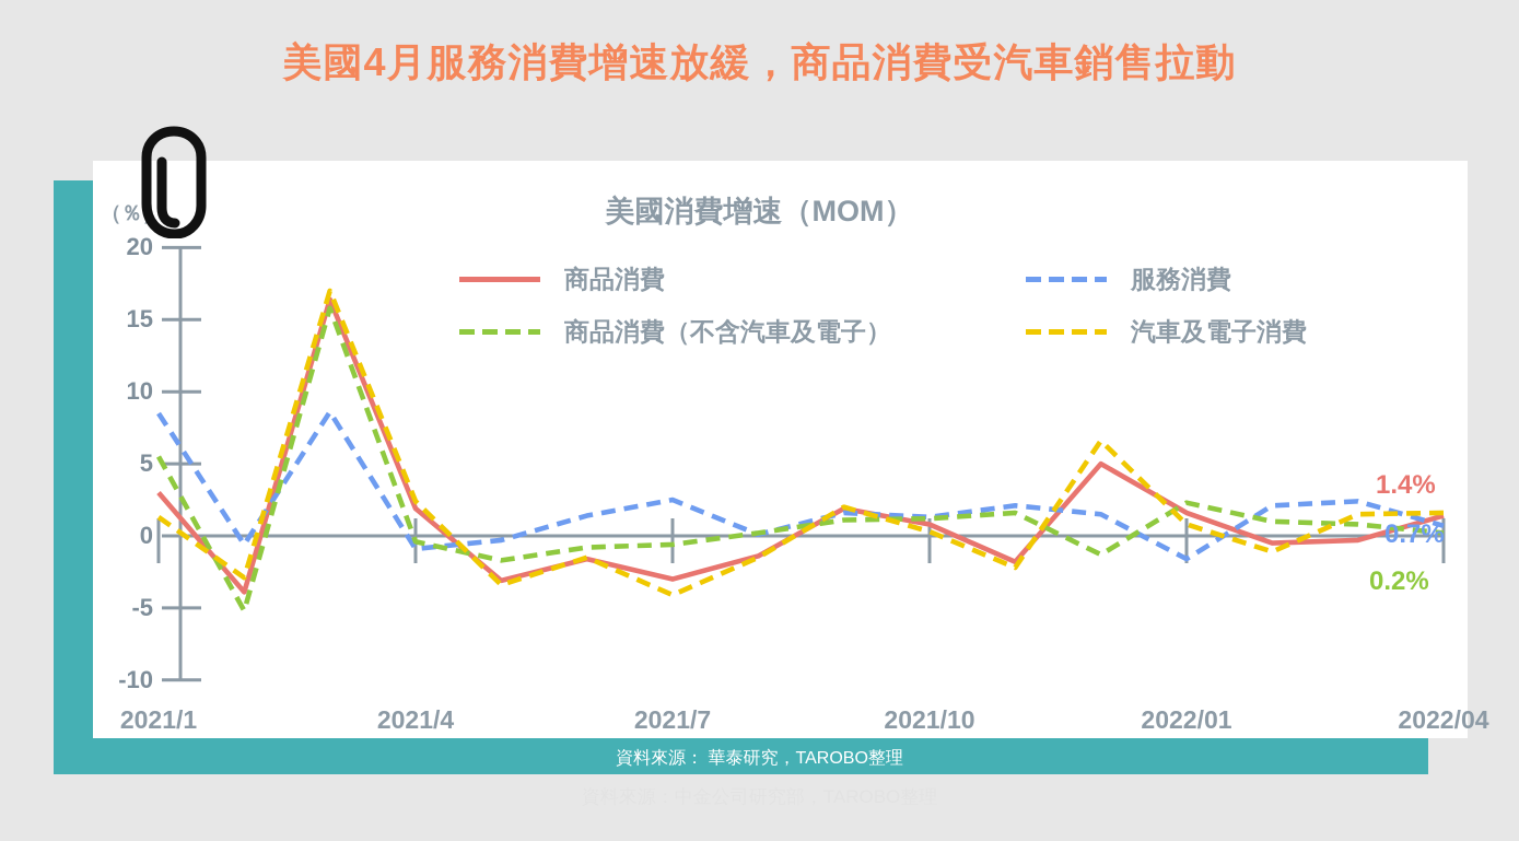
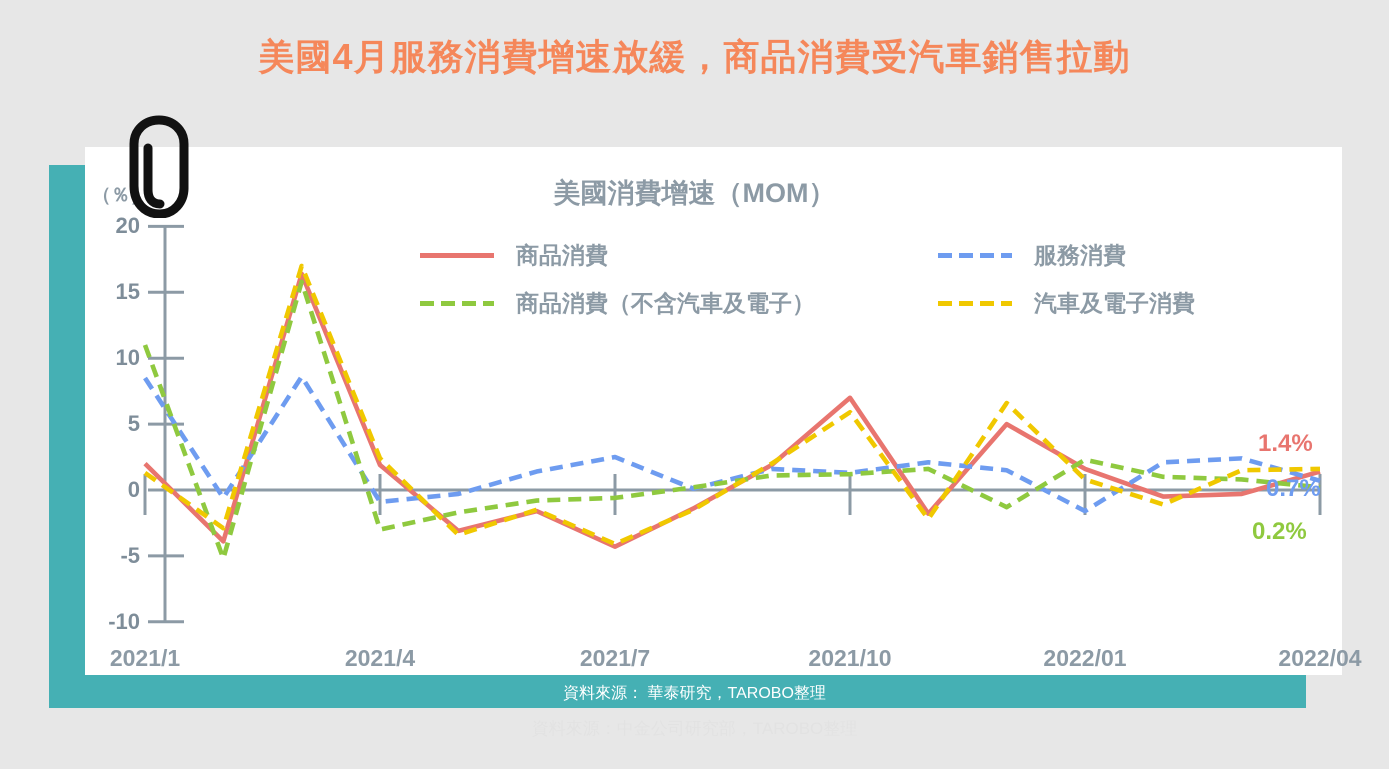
商品消費/2021/1: 3.0 -> 2.0
商品消費（不含汽車及電子）/2021/1: 5.5 -> 11.0
商品消費（不含汽車及電子）/2021/4: -0.4 -> -3.0
商品消費/2021/7: -3.0 -> -4.3
商品消費/2021/10: 0.8 -> 7.0
汽車及電子消費/2021/10: 0.3 -> 5.9
